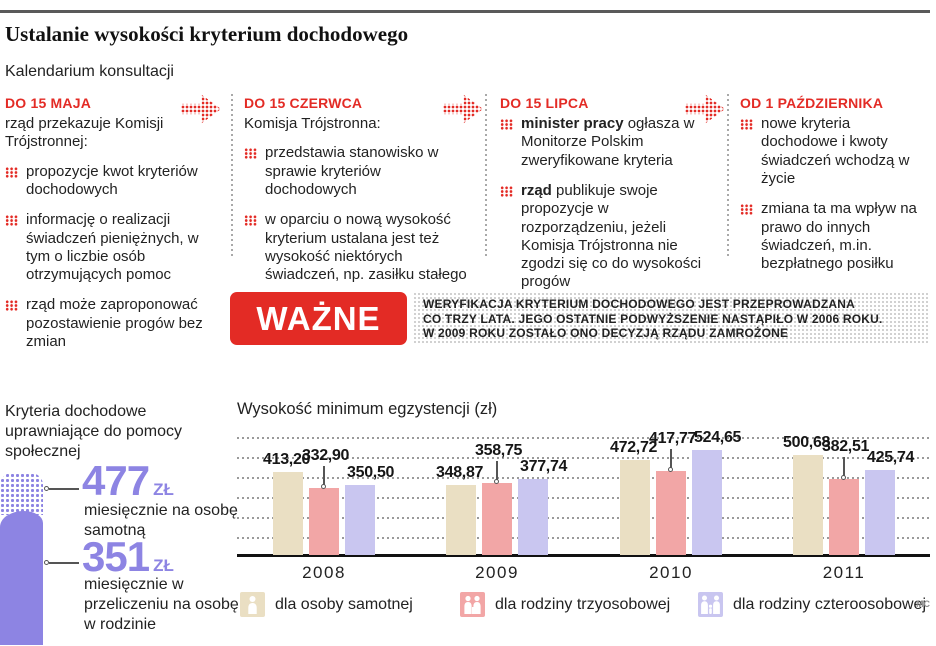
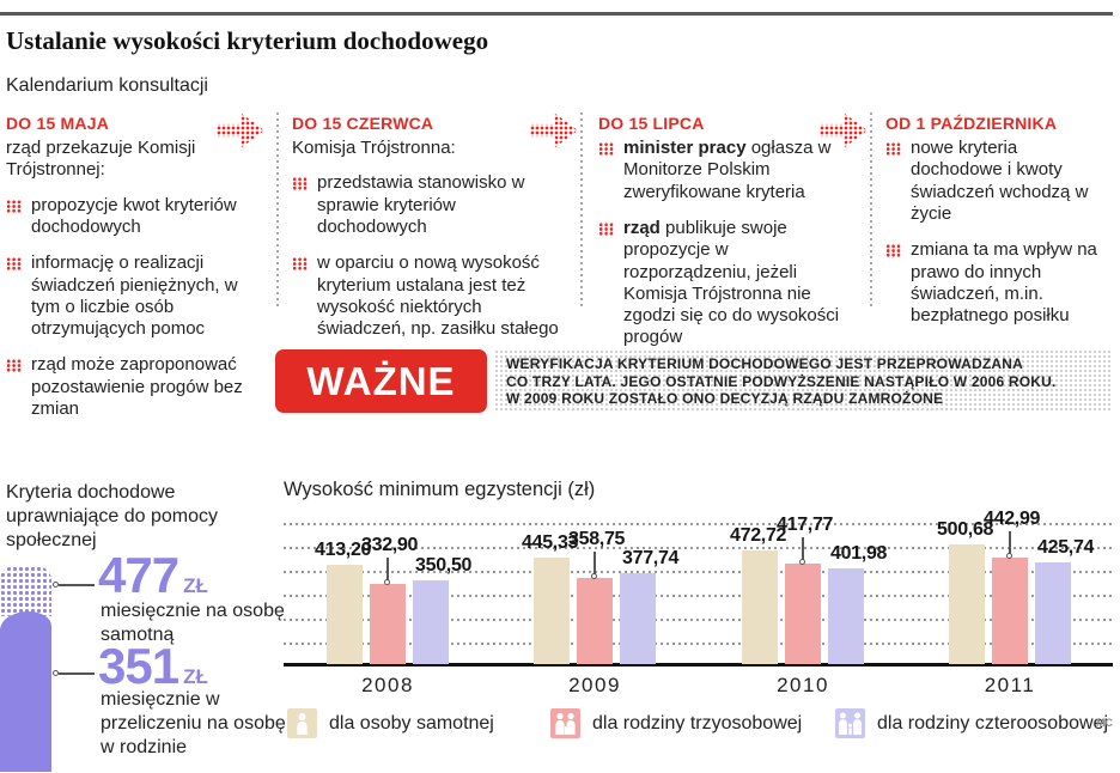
dla osoby samotnej/2009: 348,87 -> 445,33
dla rodziny czteroosobowej/2010: 524,65 -> 401,98
dla rodziny trzyosobowej/2011: 382,51 -> 442,99
